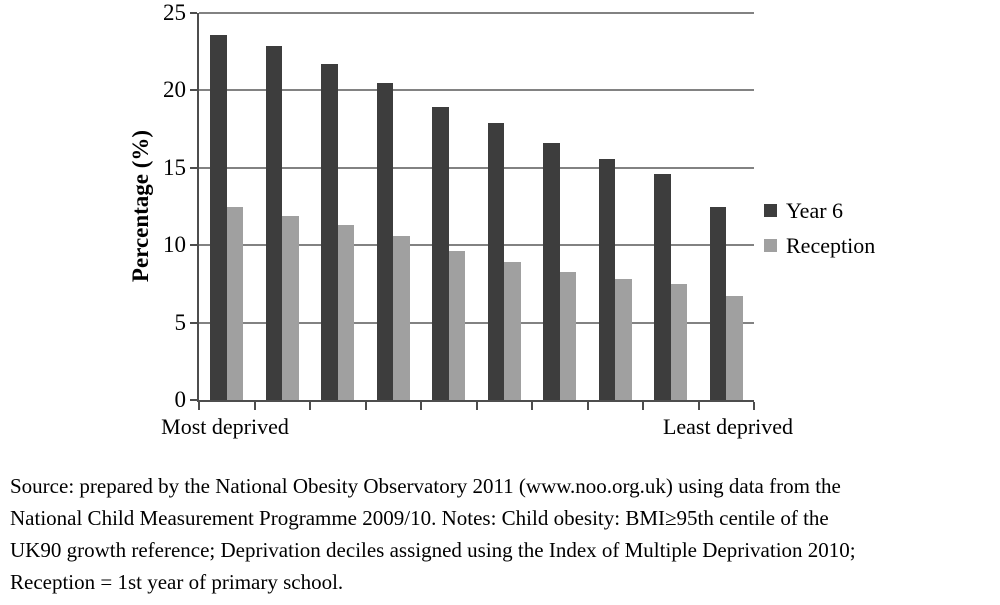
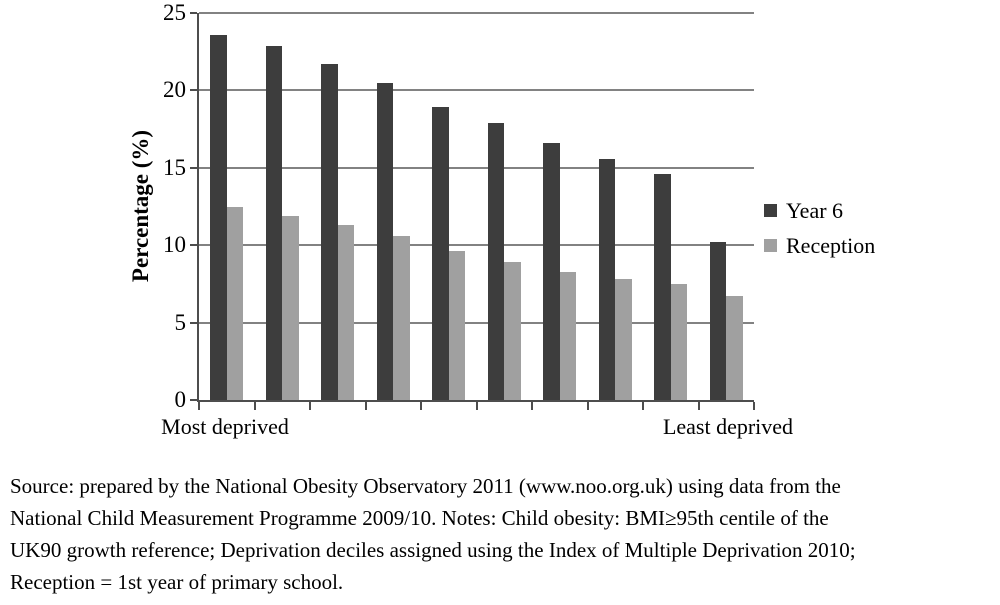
Year 6/10: 12.5 -> 10.2
